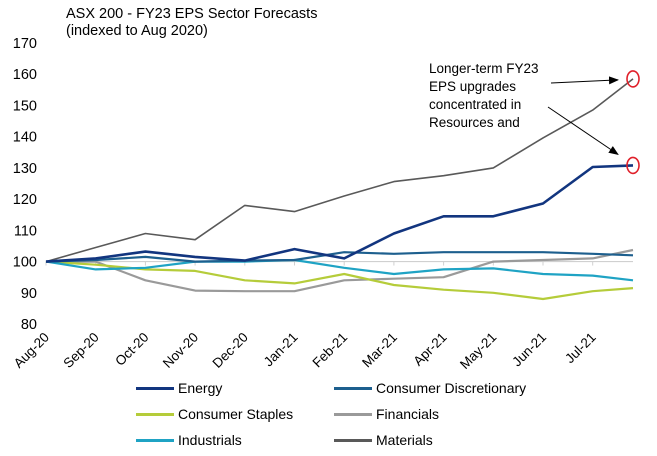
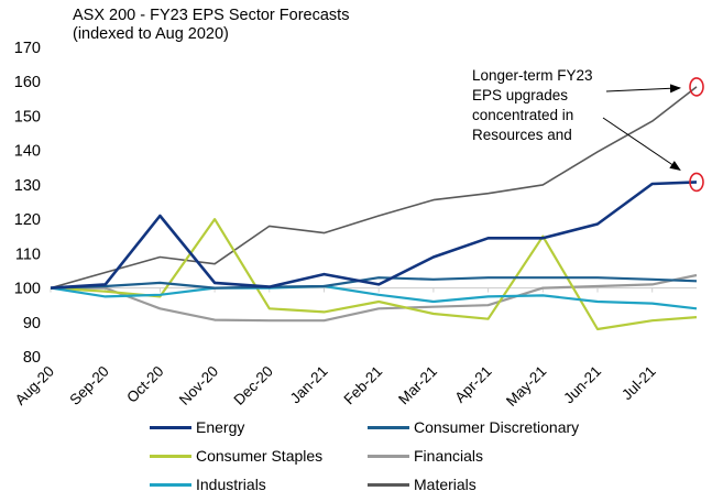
Energy/Oct-20: 103 -> 121
Consumer Staples/Nov-20: 97 -> 120
Consumer Staples/May-21: 90 -> 115
